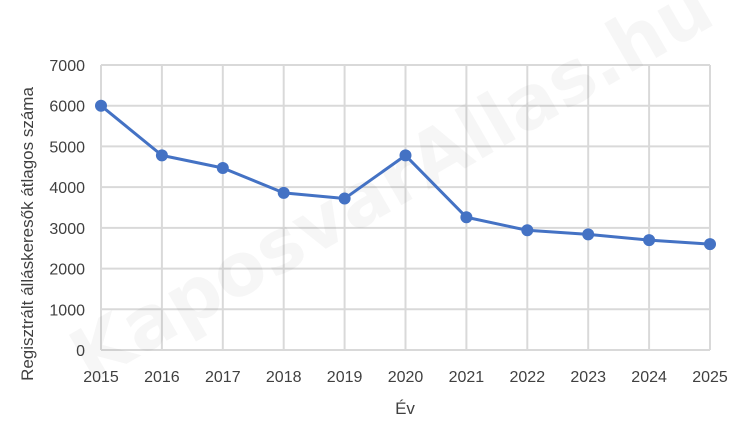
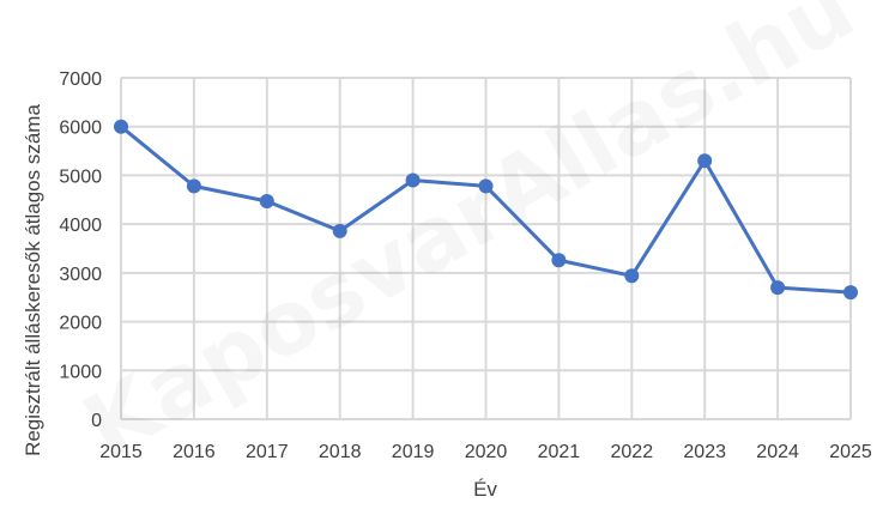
2019: 3700 -> 4900
2023: 2800 -> 5300
